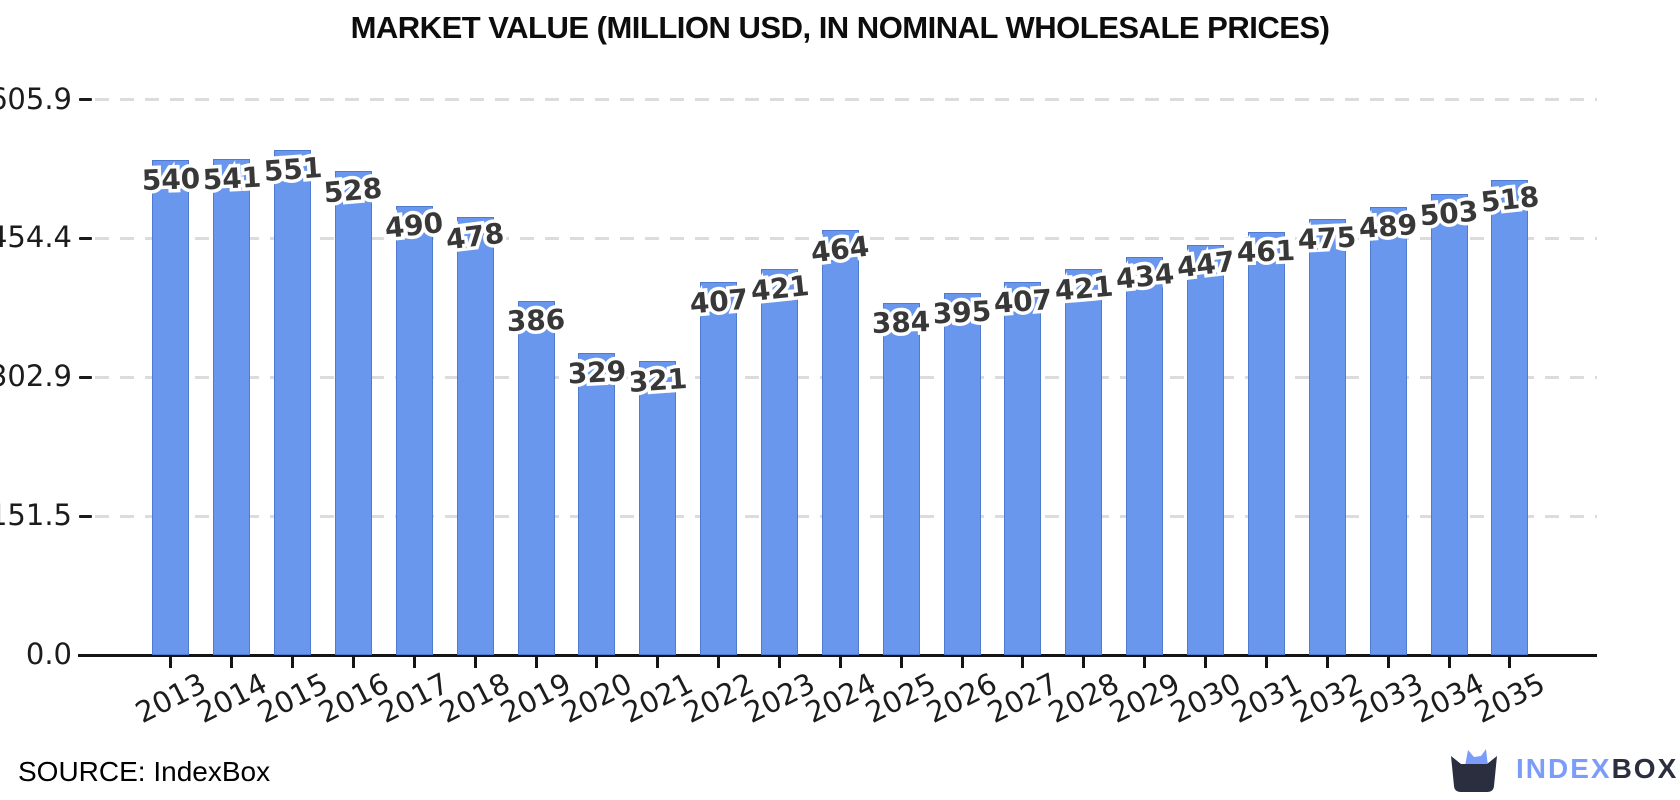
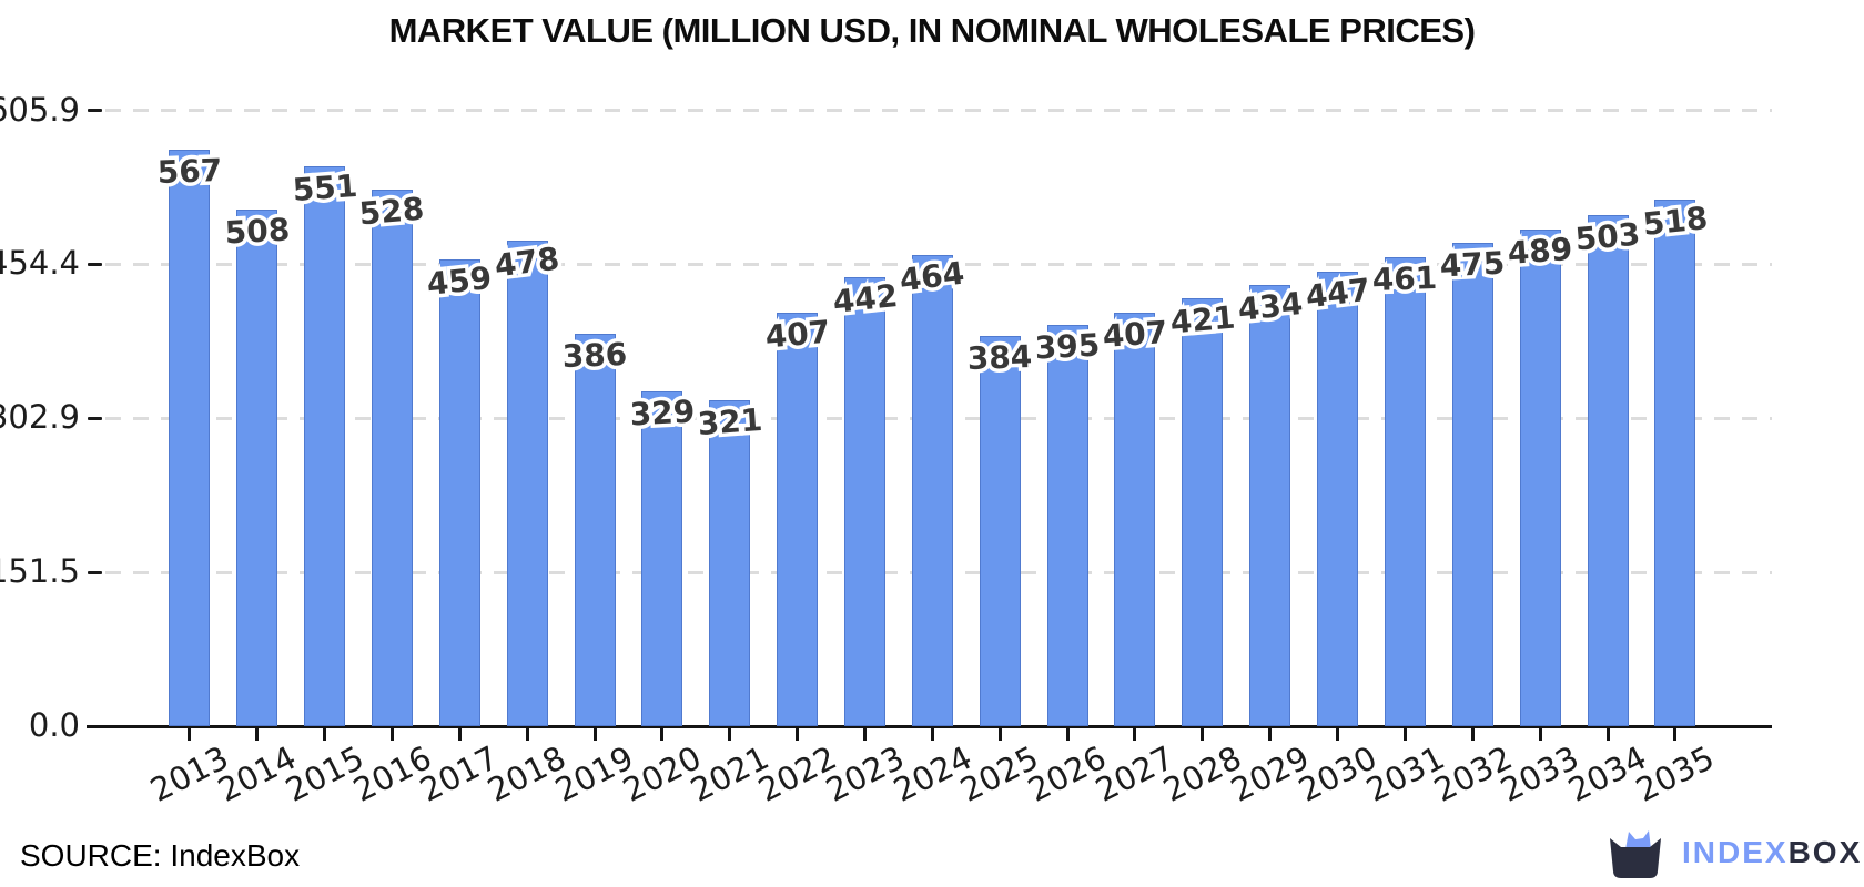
2013: 540 -> 567
2014: 541 -> 508
2017: 490 -> 459
2023: 421 -> 442
